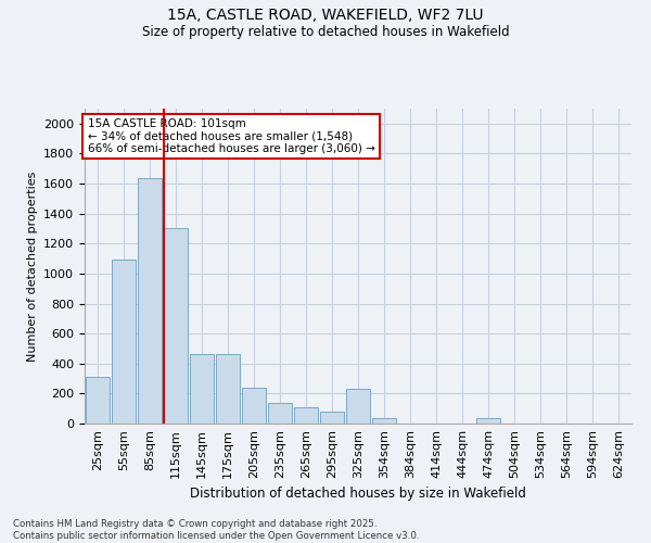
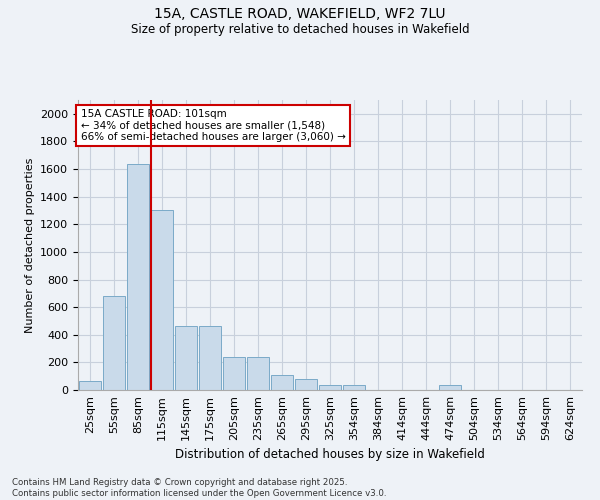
25sqm: 310 -> 60
55sqm: 1090 -> 680
235sqm: 140 -> 240
325sqm: 230 -> 40
